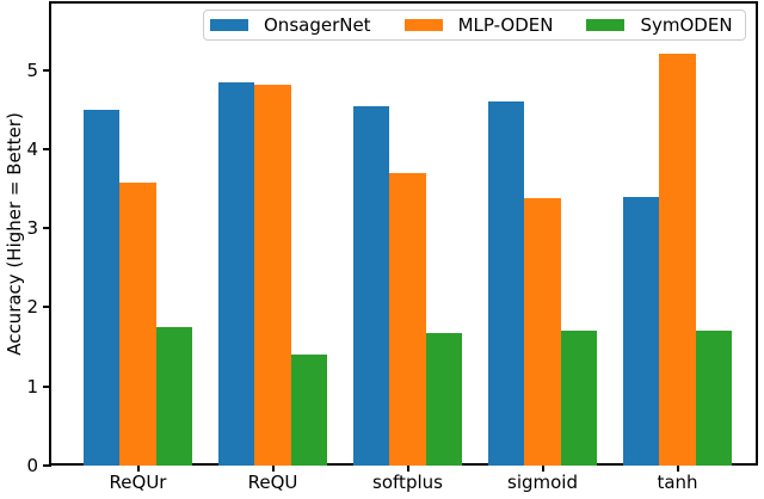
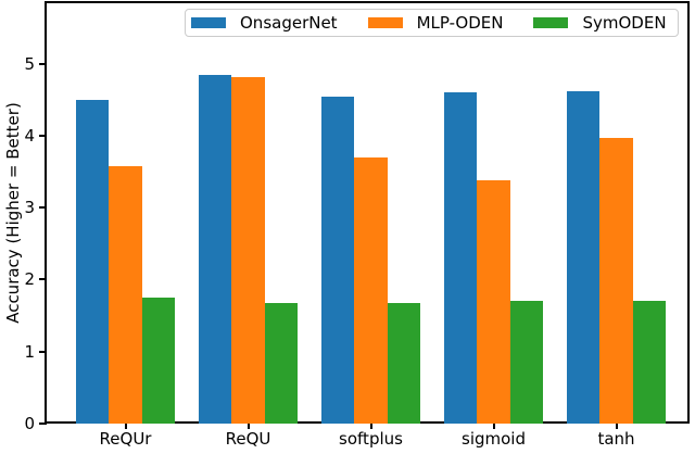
SymODEN/ReQU: 1.4 -> 1.7
OnsagerNet/tanh: 3.4 -> 4.6
MLP-ODEN/tanh: 5.2 -> 4.0
